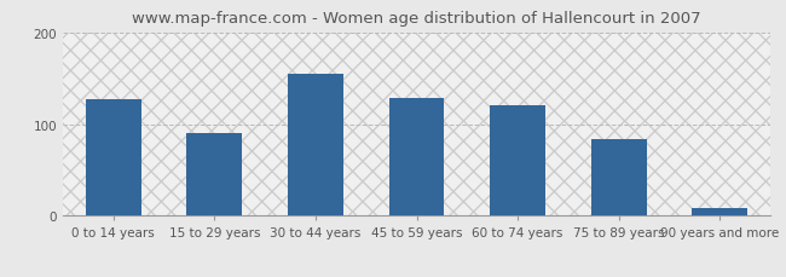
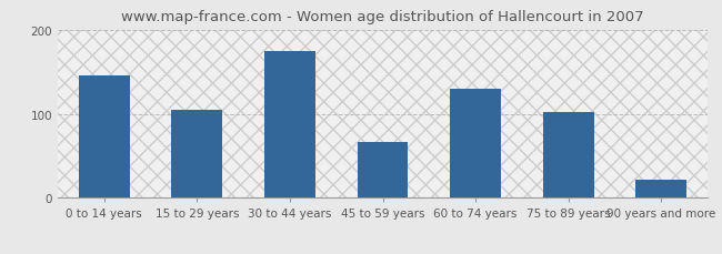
0 to 14 years: 127 -> 146
15 to 29 years: 90 -> 104
30 to 44 years: 155 -> 174
45 to 59 years: 128 -> 66
60 to 74 years: 120 -> 130
75 to 89 years: 83 -> 102
90 years and more: 8 -> 22
